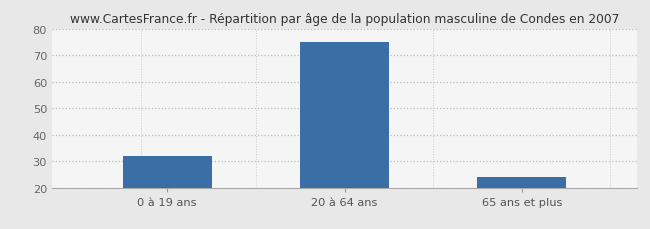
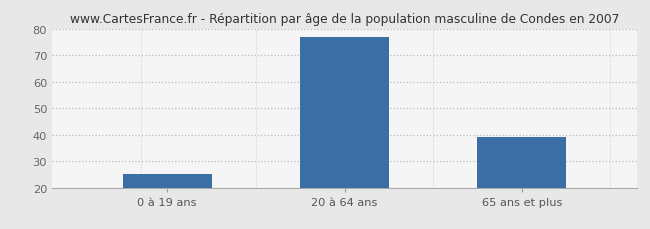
0 à 19 ans: 32 -> 25
20 à 64 ans: 75 -> 77
65 ans et plus: 24 -> 39
